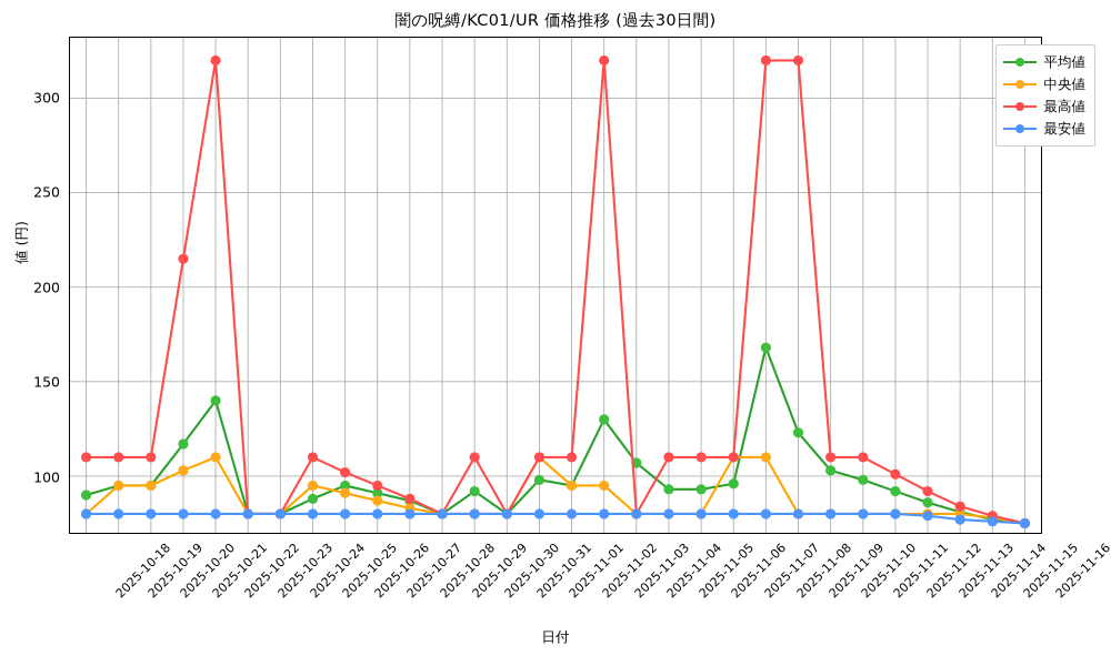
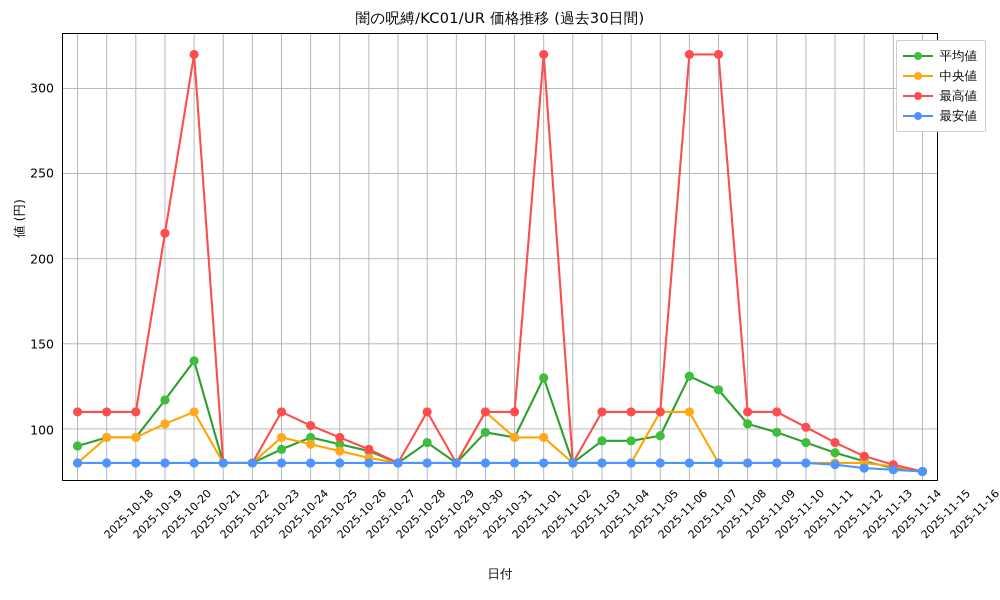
平均値/2025-11-04: 107 -> 80
平均値/2025-11-08: 168 -> 131
